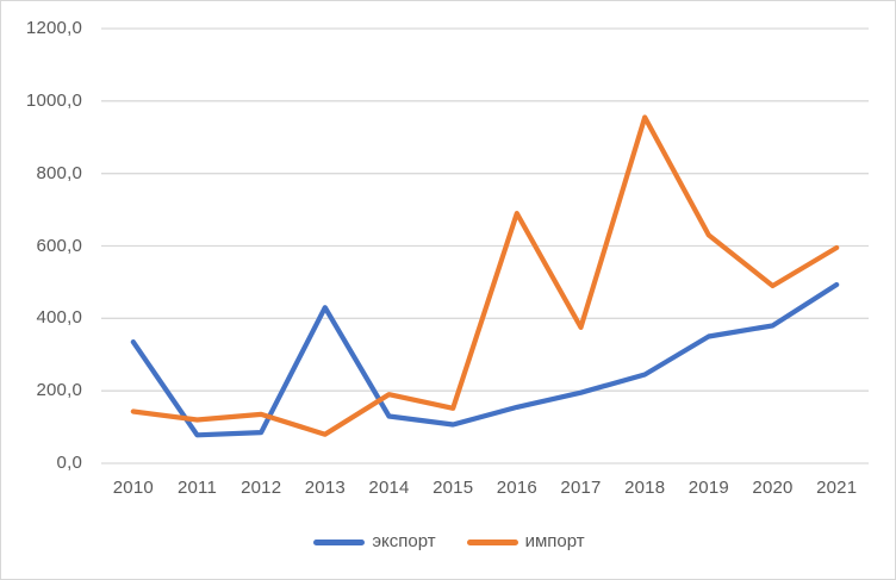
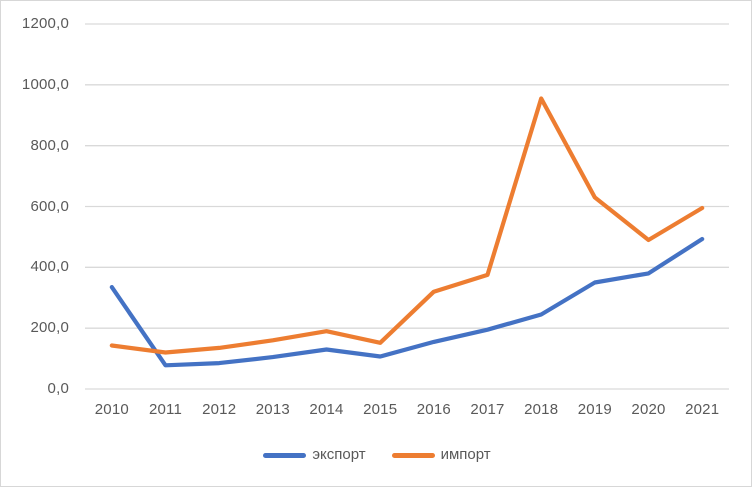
экспорт/2013: 430 -> 100
импорт/2013: 80 -> 160
импорт/2016: 690 -> 320
